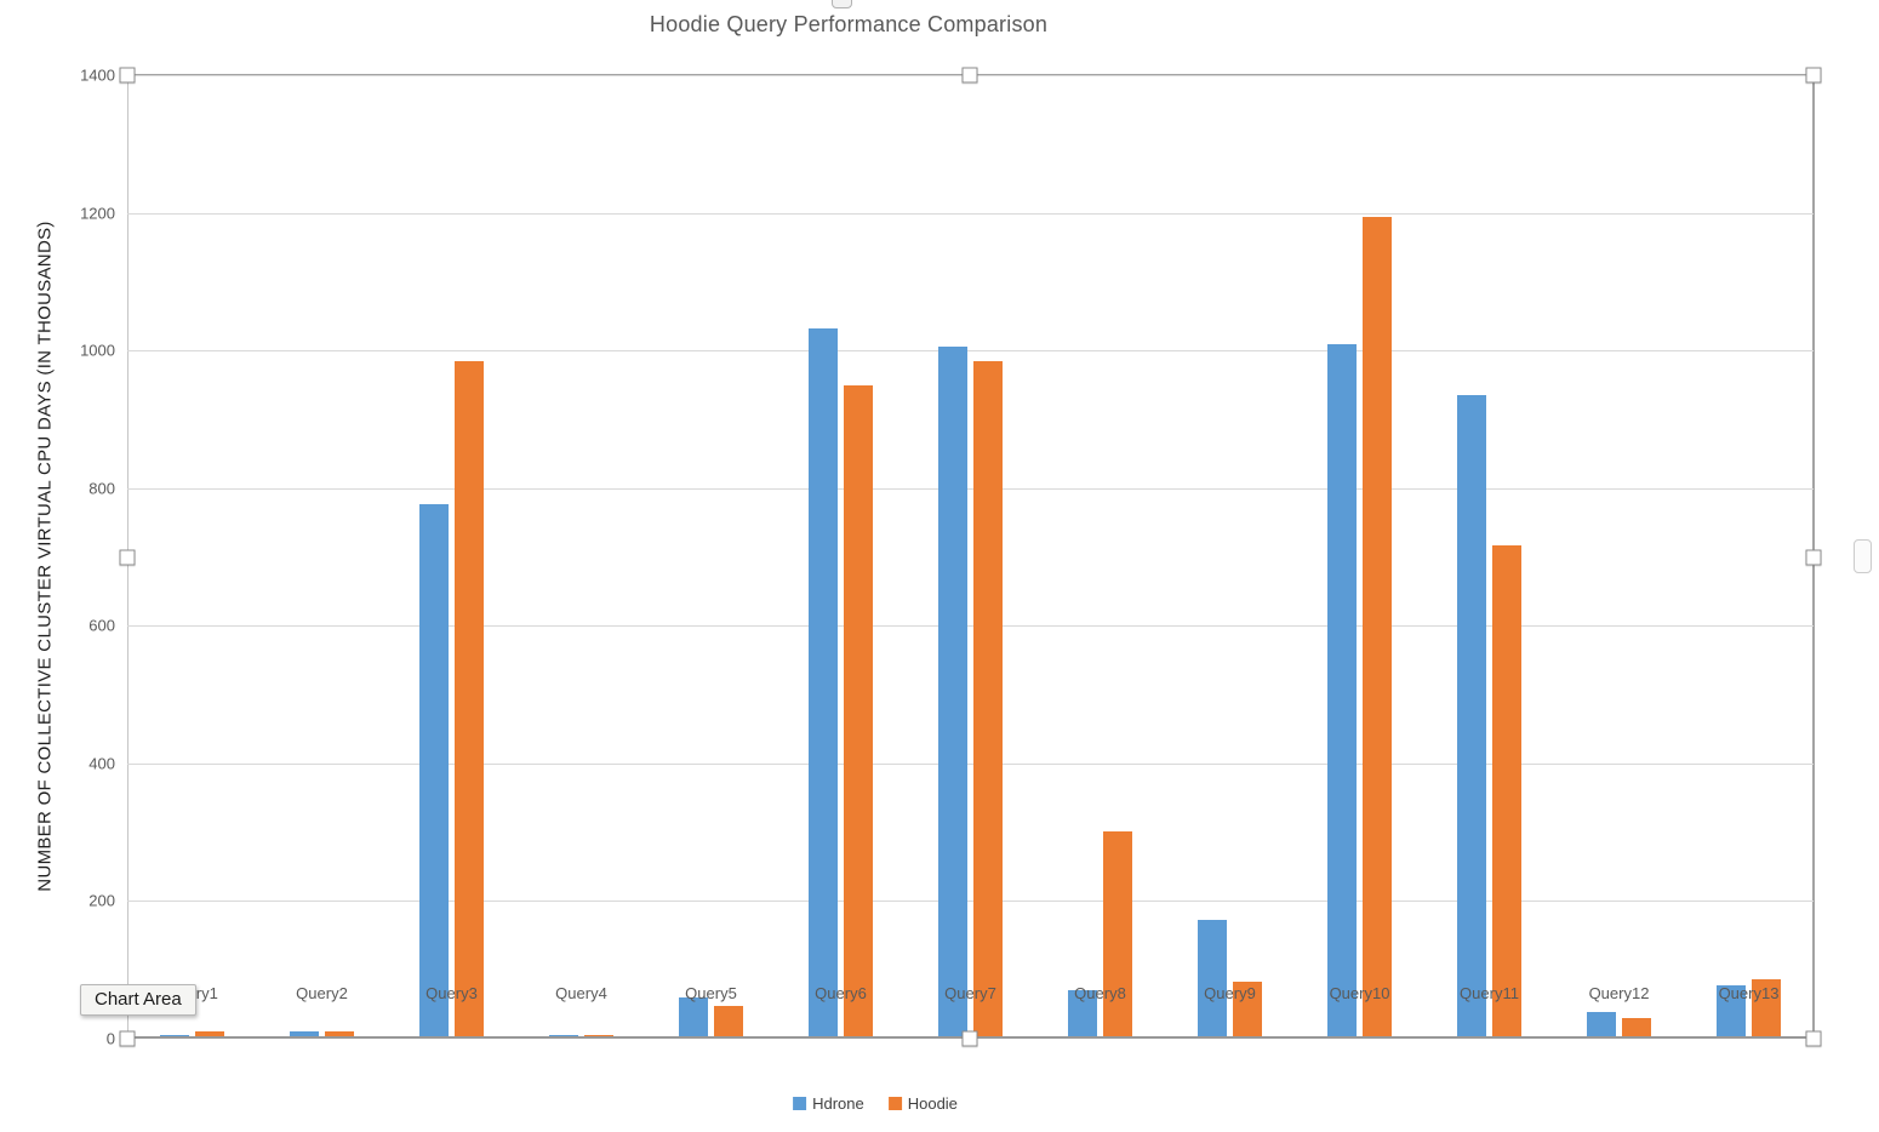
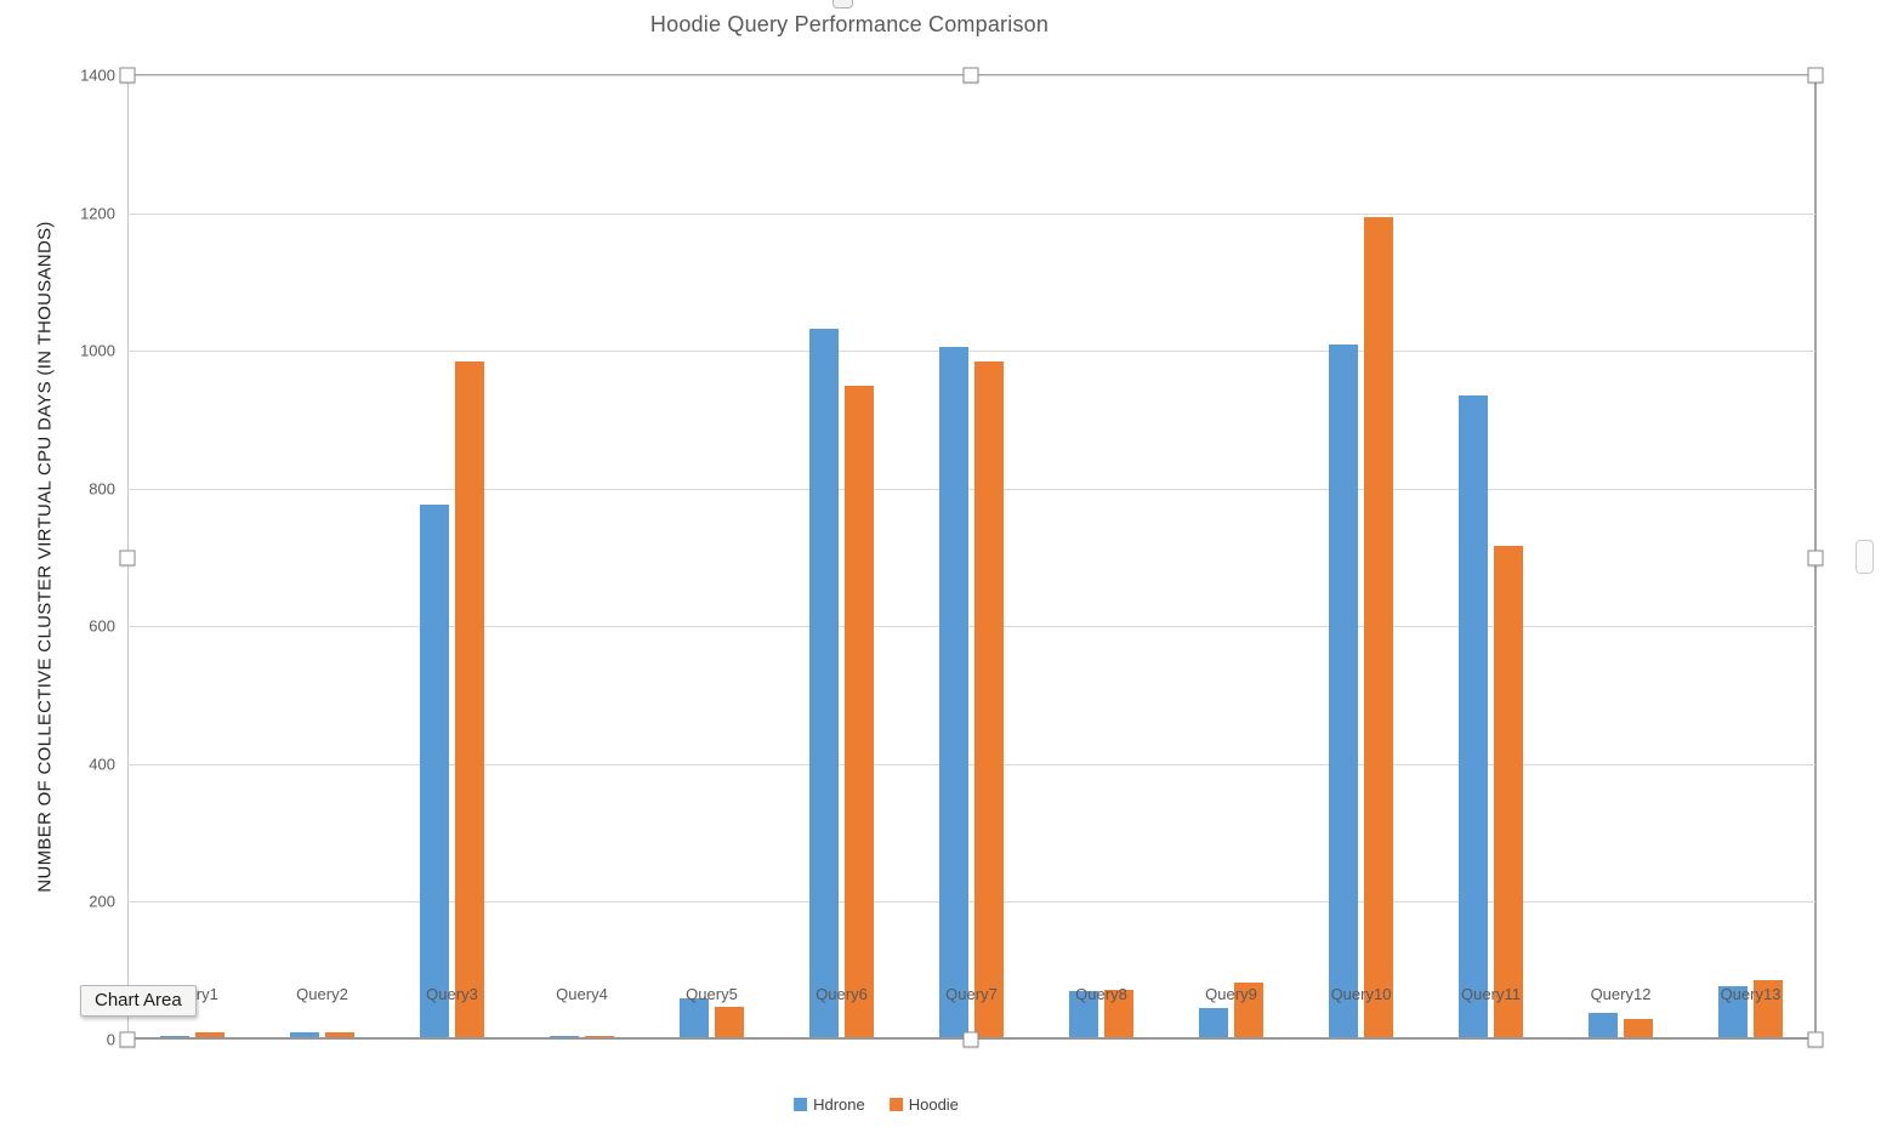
Hoodie/Query8: 300 -> 70
Hdrone/Query9: 170 -> 40
